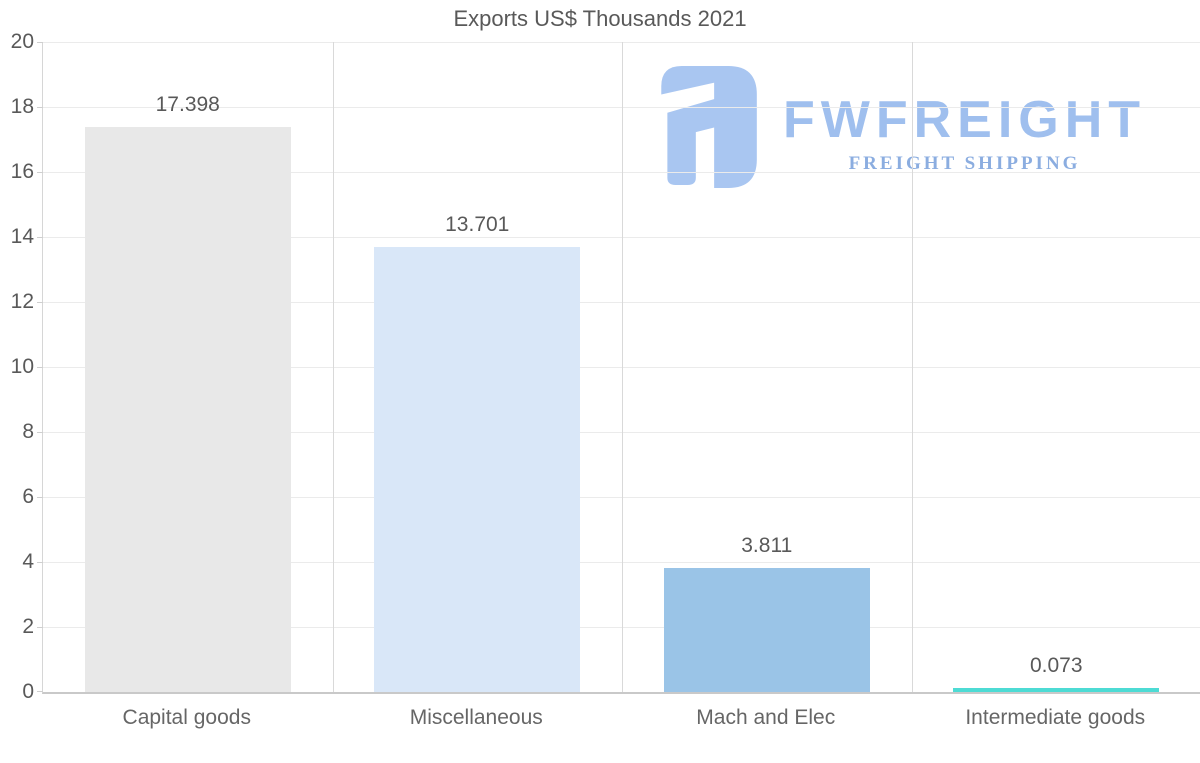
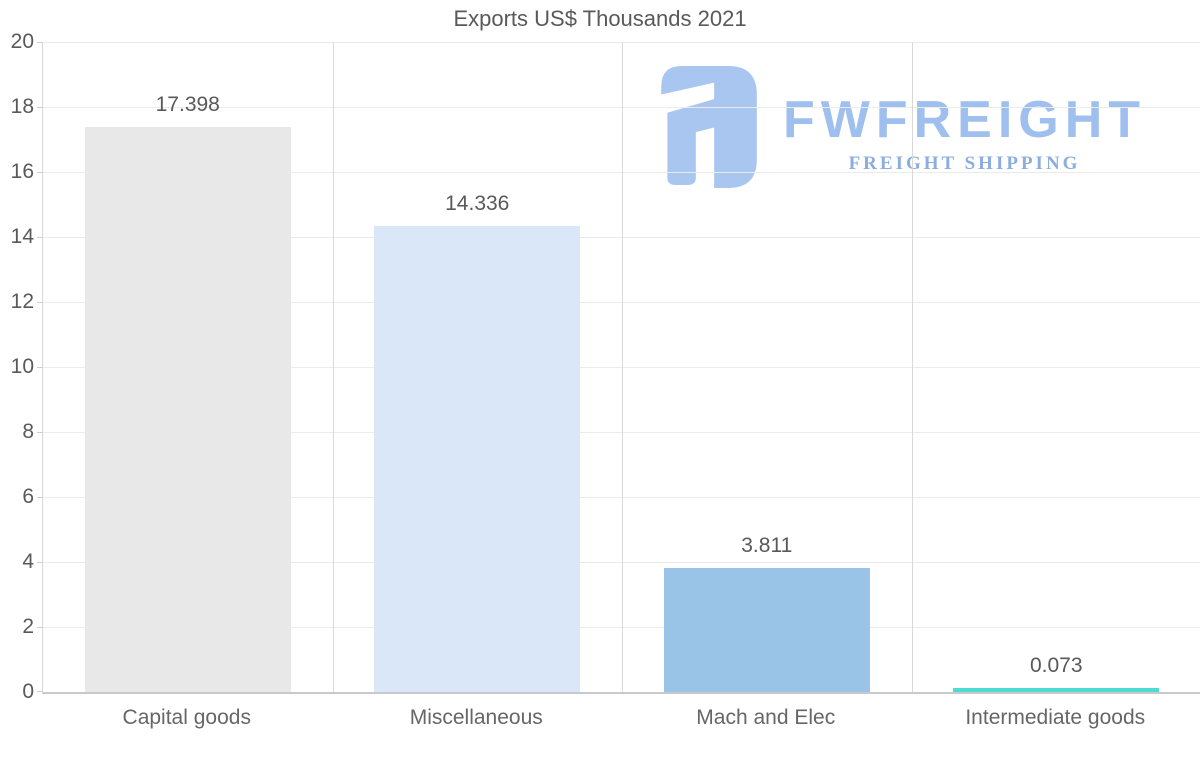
Miscellaneous: 13.701 -> 14.336
